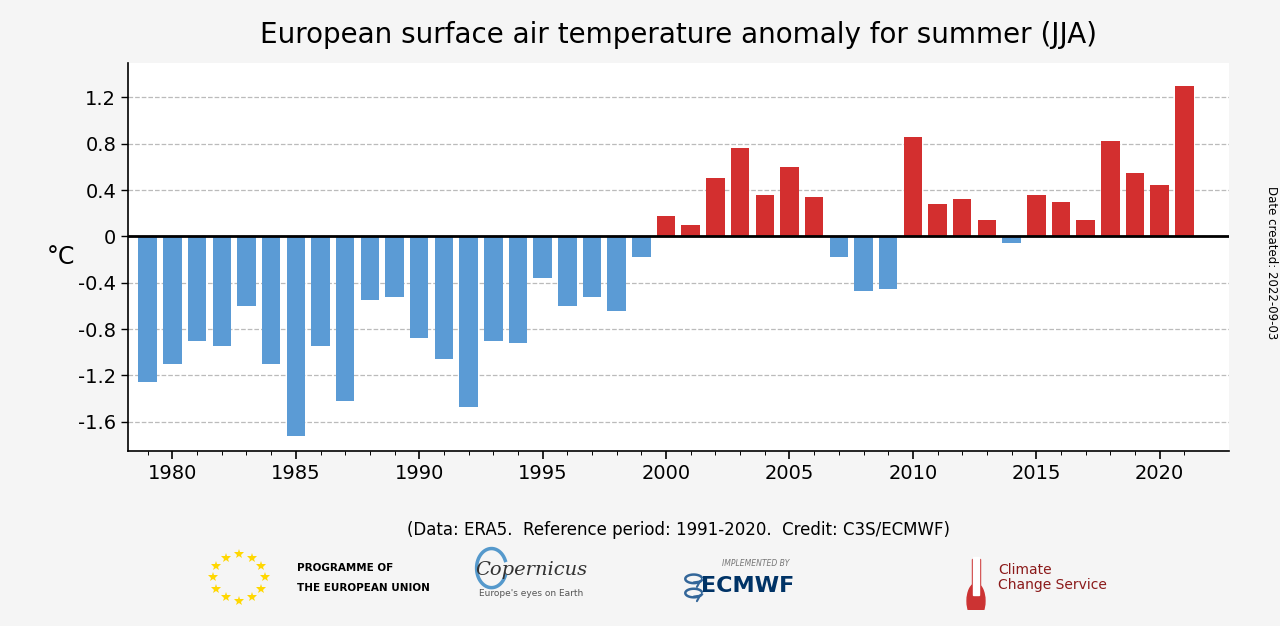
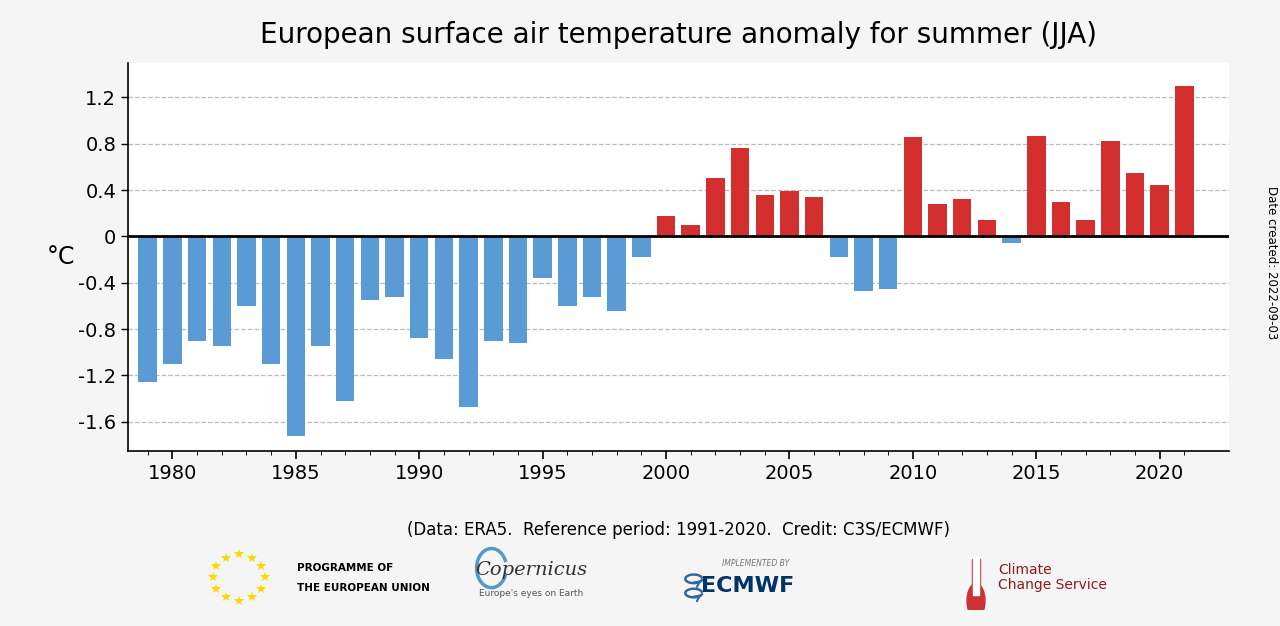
European surface air temperature anomaly for summer (JJA)/2005: 0.60 -> 0.39
European surface air temperature anomaly for summer (JJA)/2015: 0.36 -> 0.87
